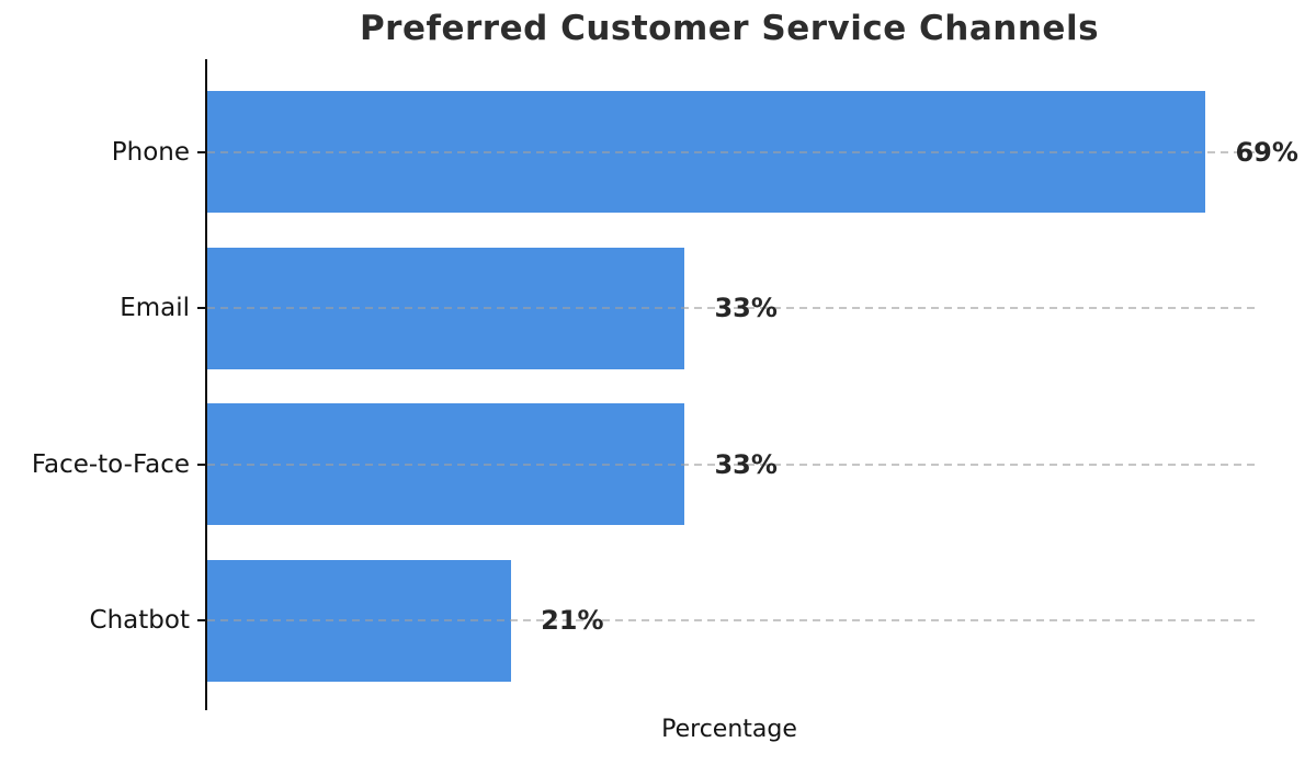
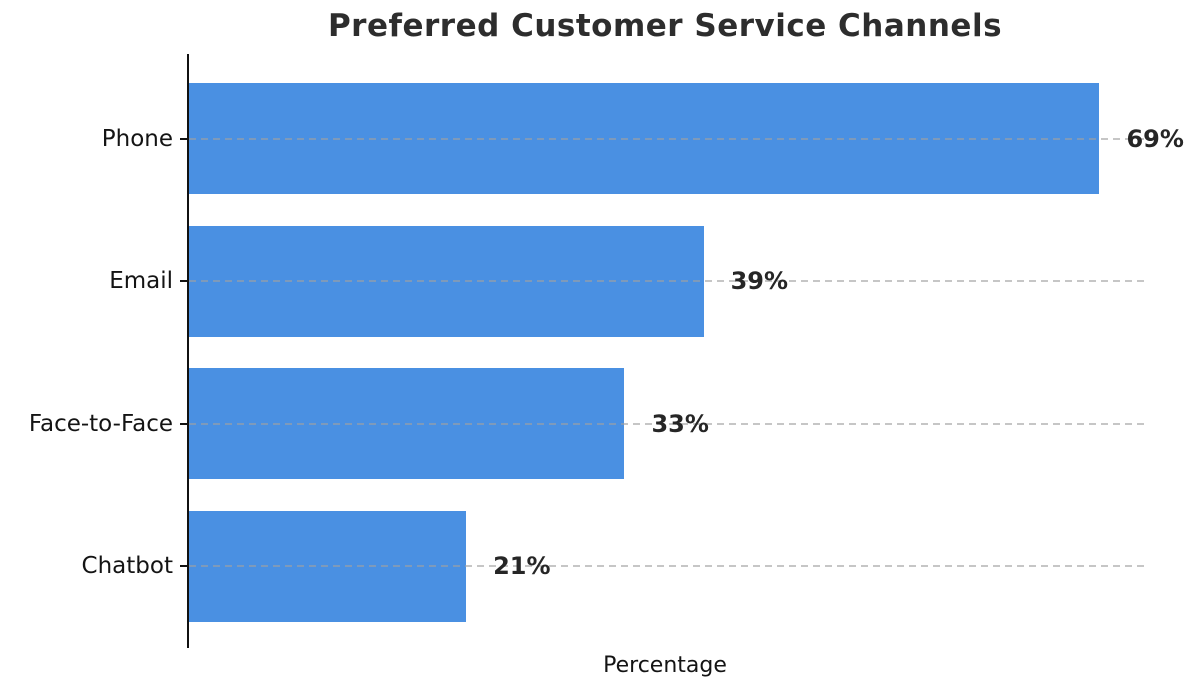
Email: 33% -> 39%
